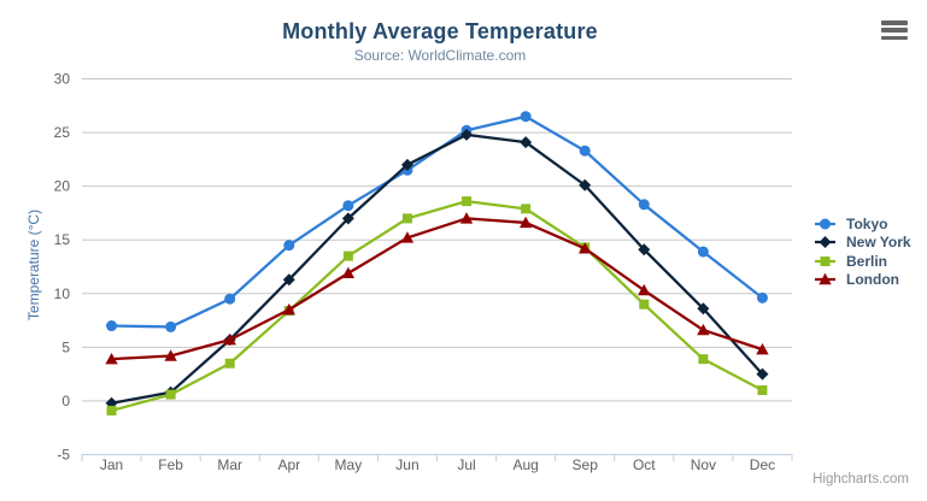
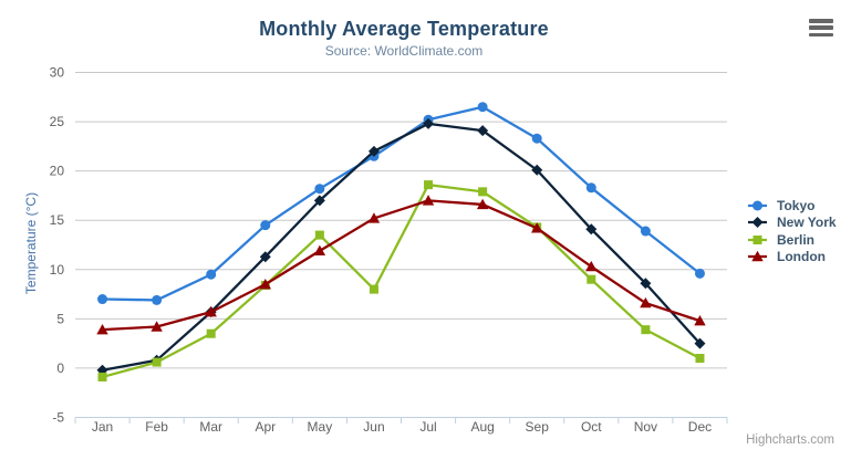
Berlin/Jun: 17 -> 8
